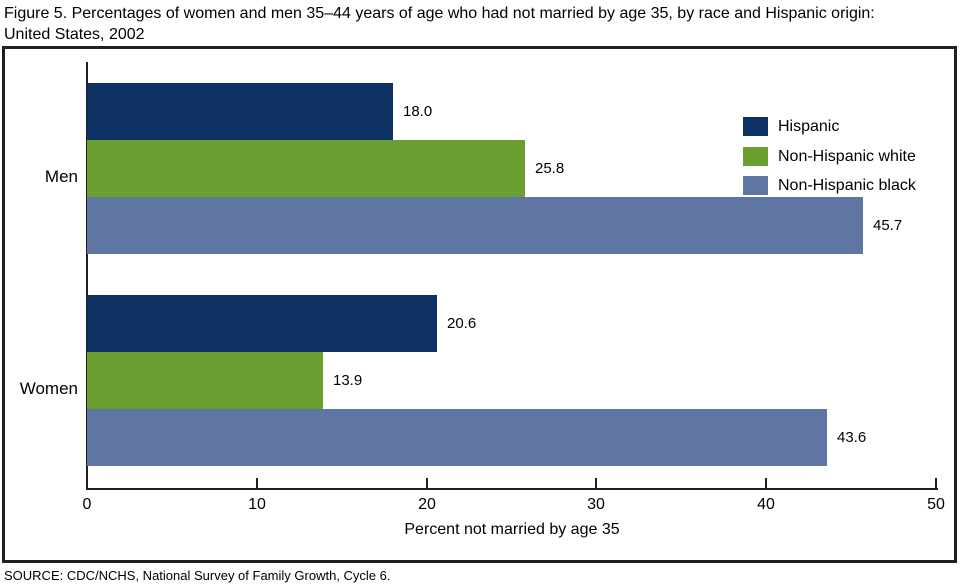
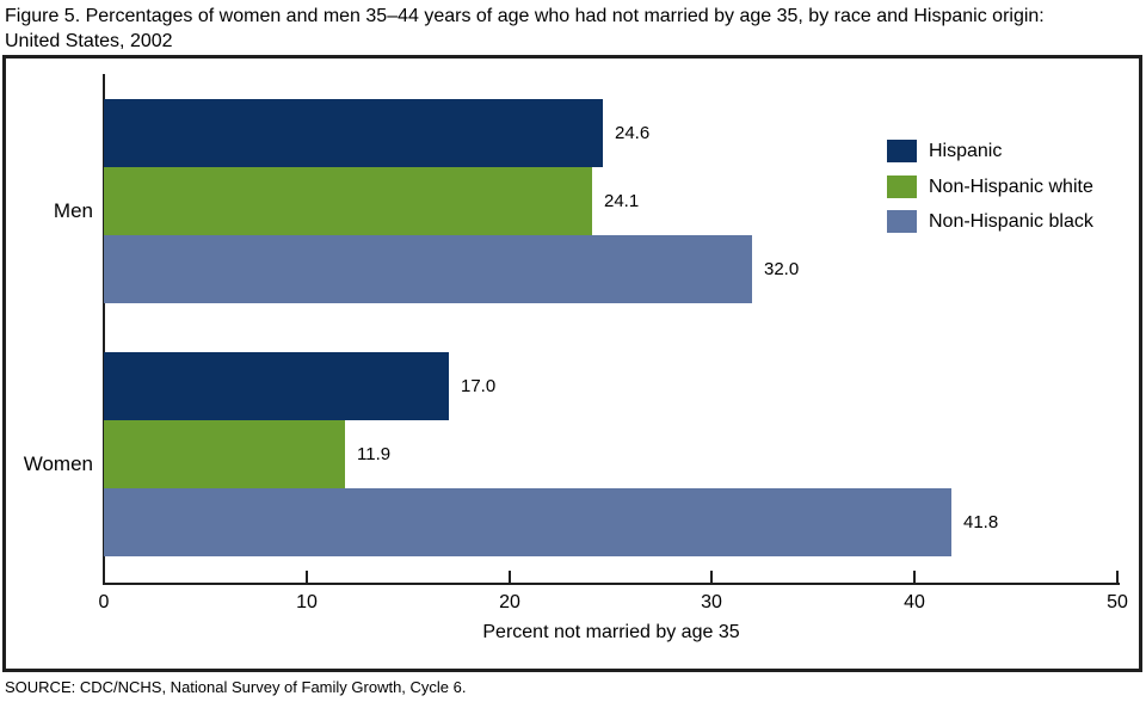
Hispanic/Men: 18.0 -> 24.6
Non-Hispanic white/Men: 25.8 -> 24.1
Non-Hispanic black/Men: 45.7 -> 32.0
Hispanic/Women: 20.6 -> 17.0
Non-Hispanic white/Women: 13.9 -> 11.9
Non-Hispanic black/Women: 43.6 -> 41.8
